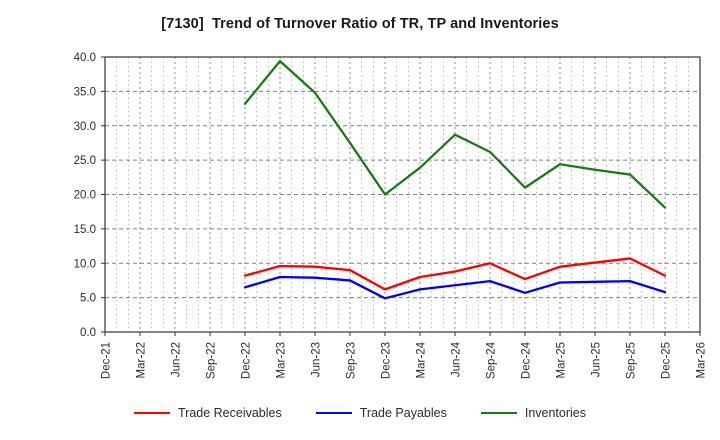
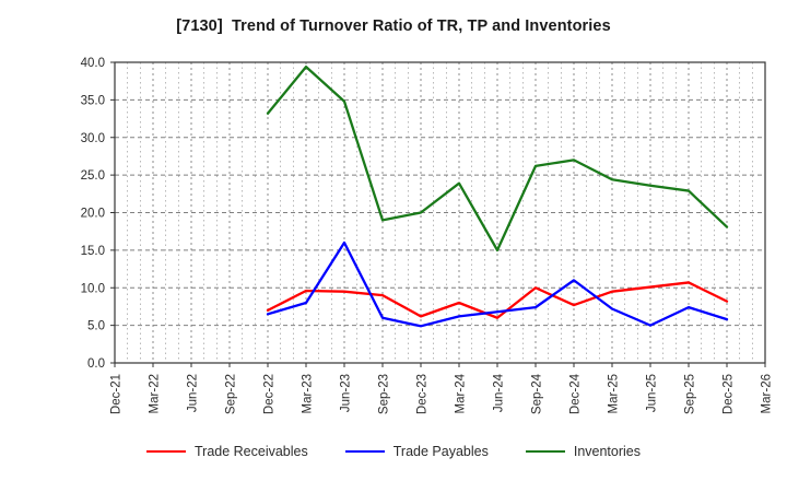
Trade Receivables/Dec-22: 8 -> 7
Trade Payables/Jun-23: 8 -> 16
Trade Payables/Sep-23: 8 -> 6
Inventories/Sep-23: 28 -> 19
Trade Receivables/Jun-24: 9 -> 6
Inventories/Jun-24: 29 -> 15
Trade Payables/Dec-24: 6 -> 11
Inventories/Dec-24: 21 -> 27
Trade Payables/Jun-25: 7 -> 5
